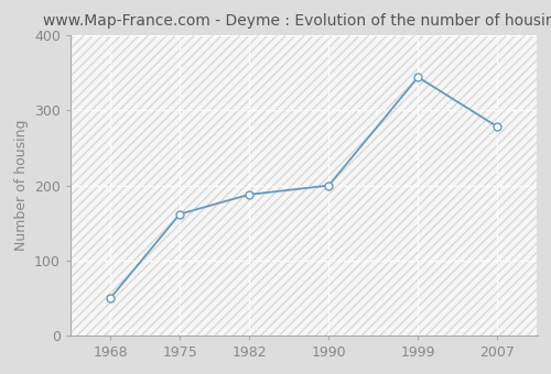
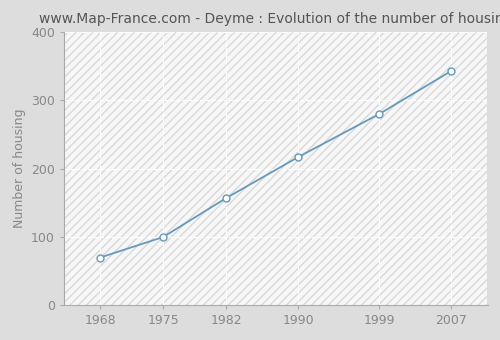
1968: 50 -> 70
1975: 162 -> 100
1982: 188 -> 157
1990: 200 -> 217
1999: 344 -> 280
2007: 278 -> 343
